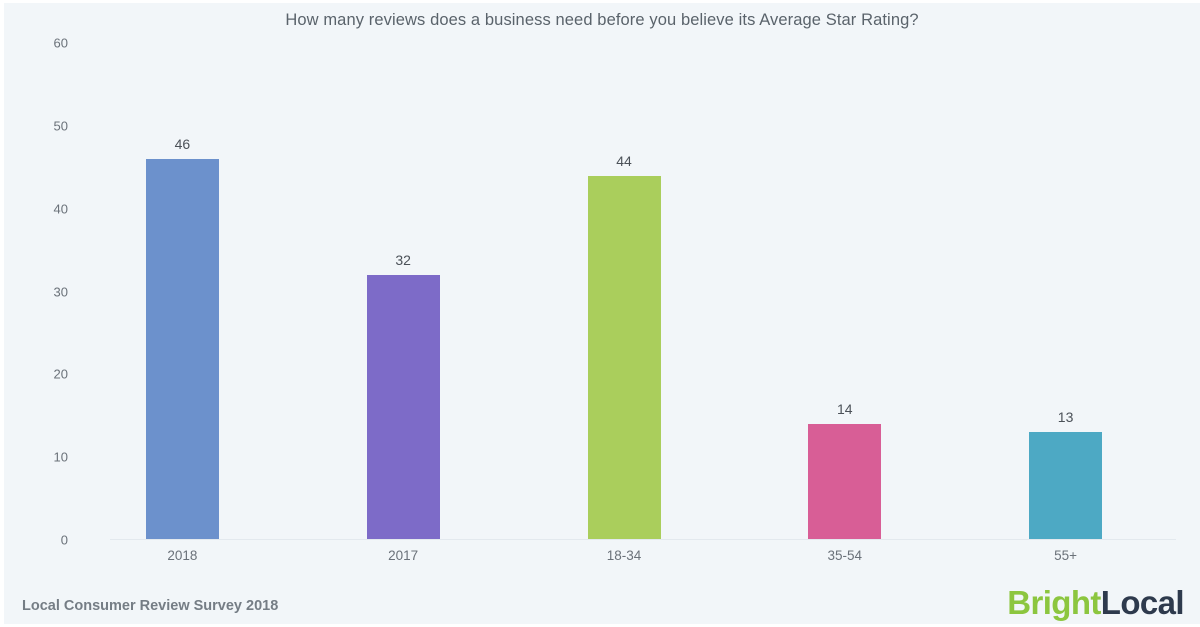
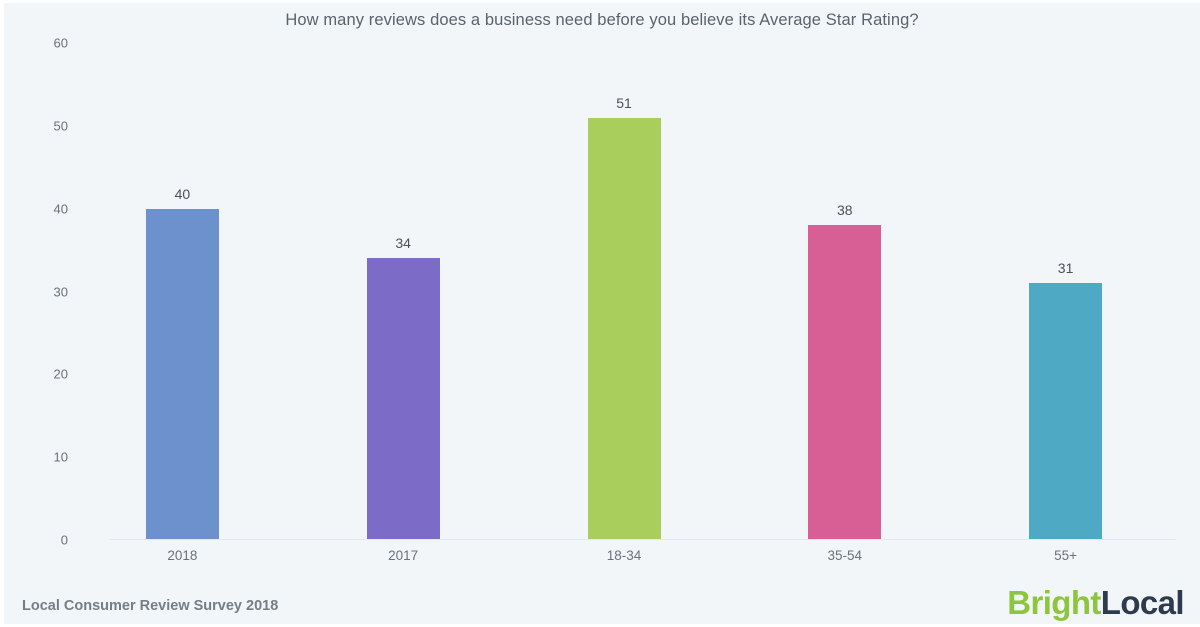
2018: 46 -> 40
2017: 32 -> 34
18-34: 44 -> 51
35-54: 14 -> 38
55+: 13 -> 31
